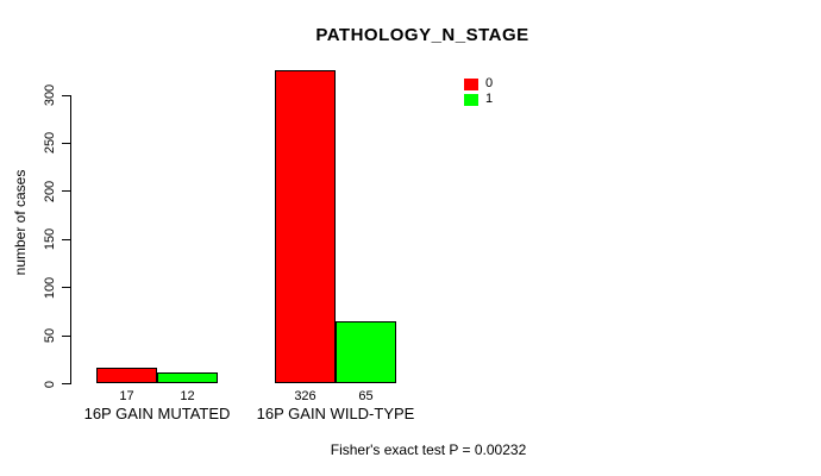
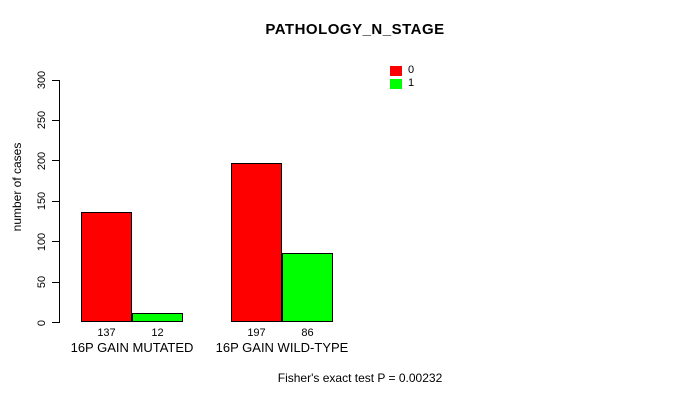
0/16P GAIN MUTATED: 17 -> 137
0/16P GAIN WILD-TYPE: 326 -> 197
1/16P GAIN WILD-TYPE: 65 -> 86
